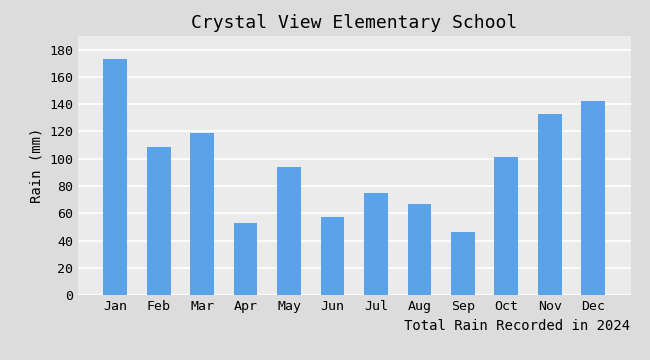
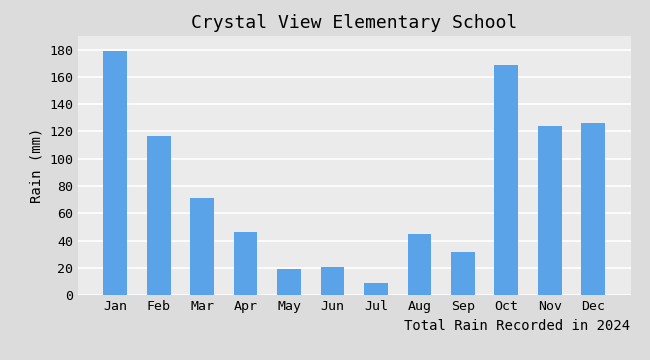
Jan: 173 -> 179
Feb: 109 -> 117
Mar: 119 -> 71
Apr: 53 -> 46
May: 94 -> 19
Jun: 57 -> 21
Jul: 75 -> 9
Aug: 67 -> 45
Sep: 46 -> 32
Oct: 101 -> 169
Nov: 133 -> 124
Dec: 142 -> 126
